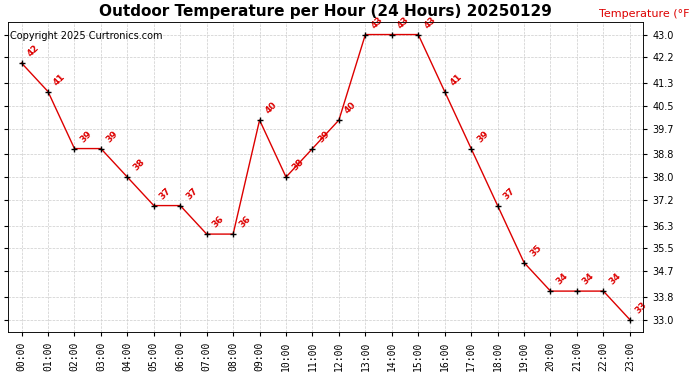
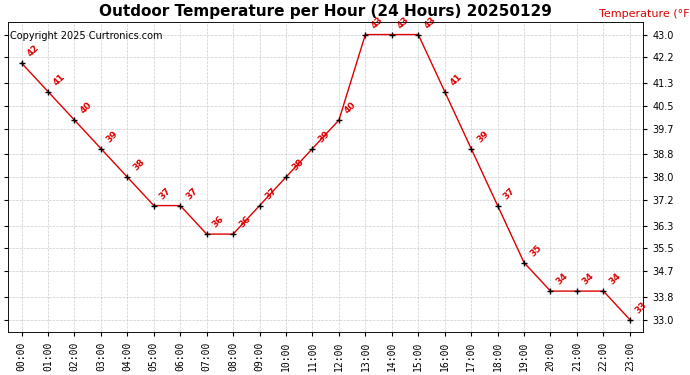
02:00: 39 -> 40
09:00: 40 -> 37
